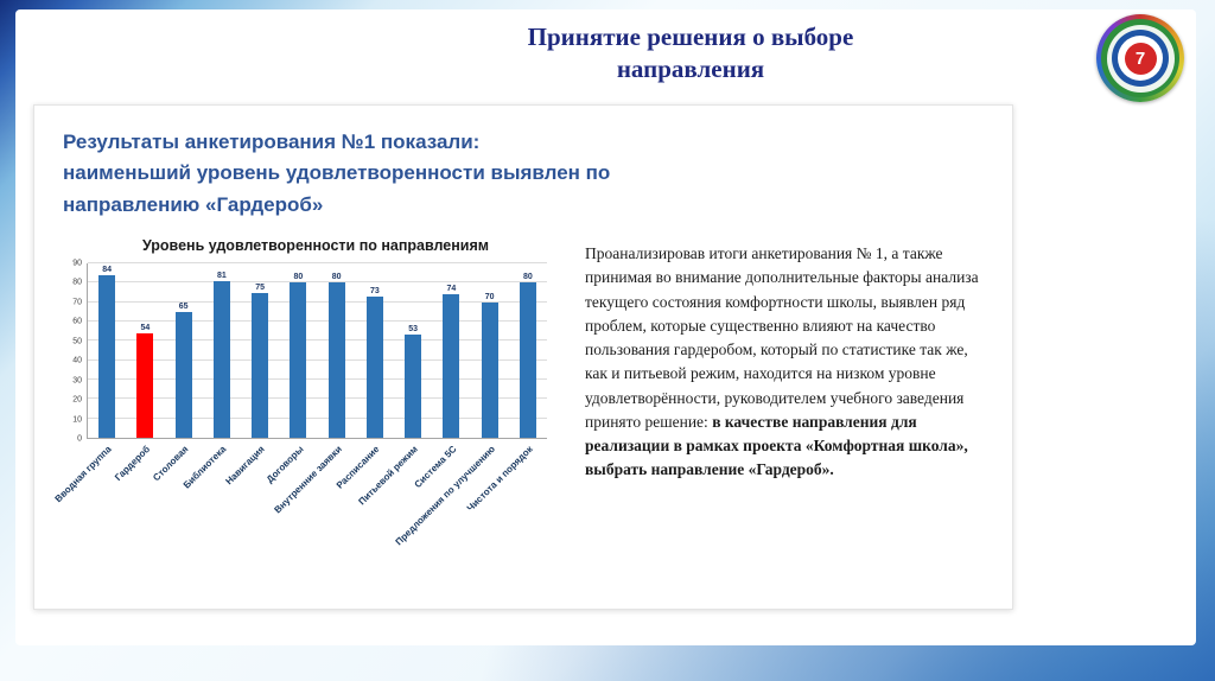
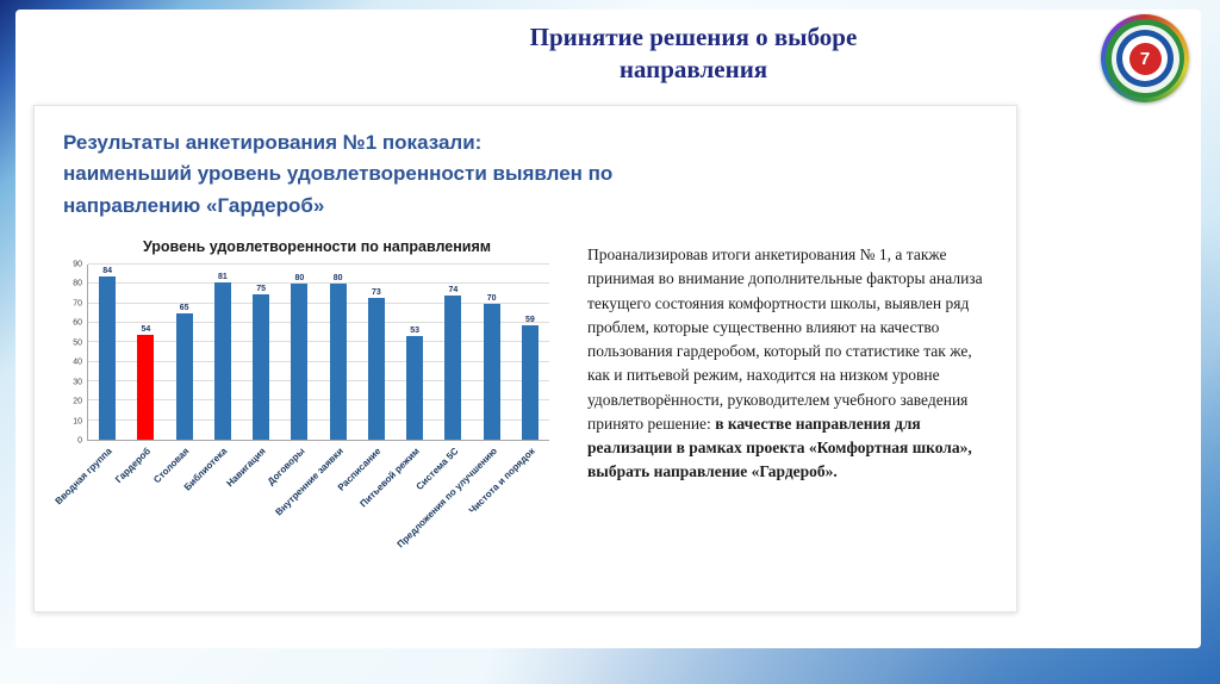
Чистота и порядок: 80 -> 59
